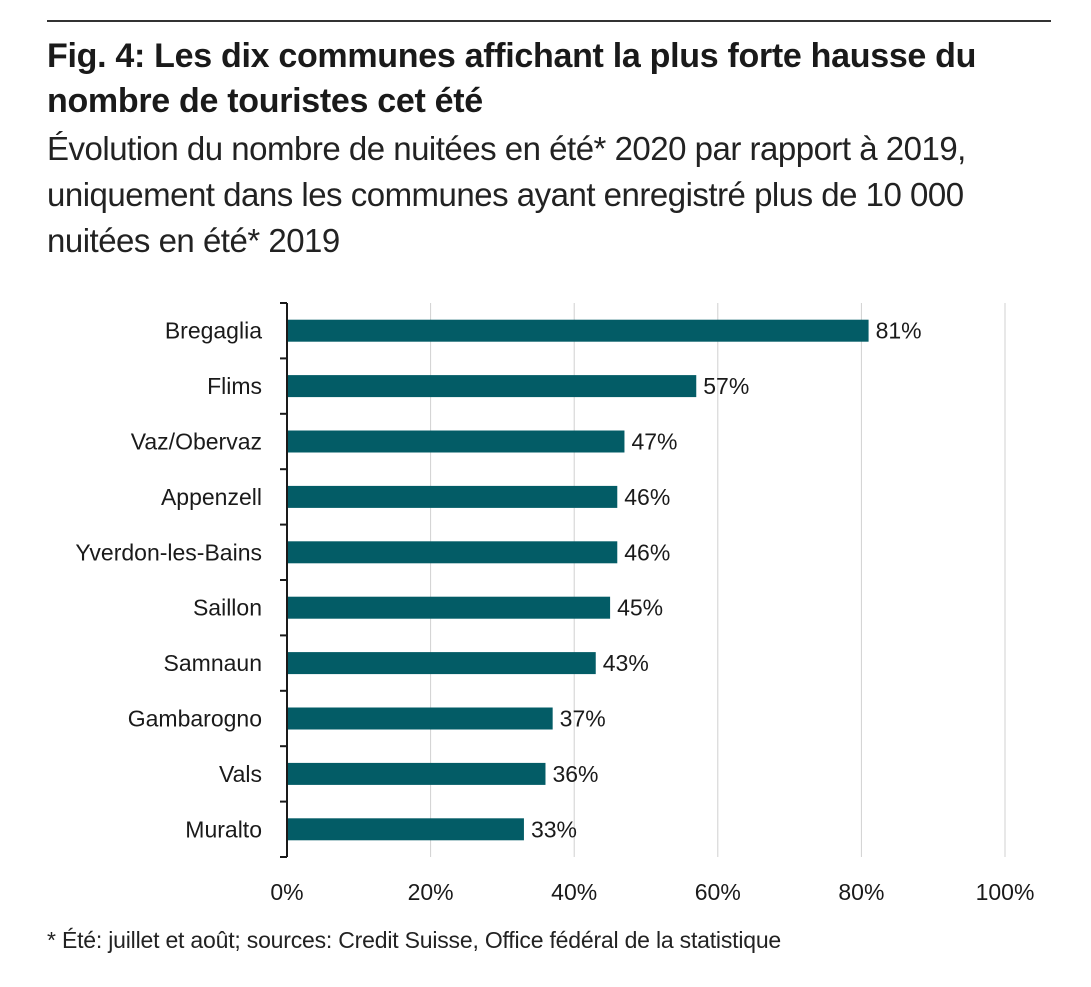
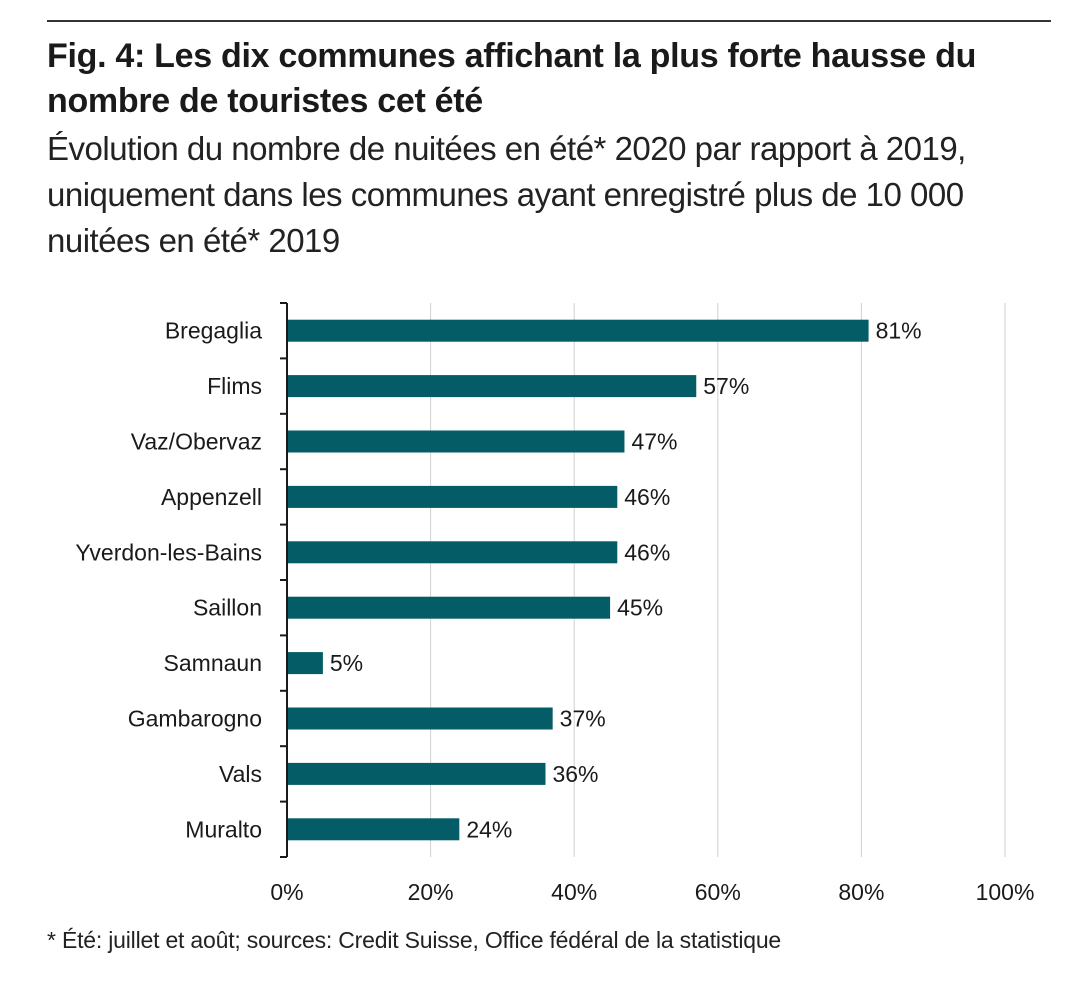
Samnaun: 43% -> 5%
Muralto: 33% -> 24%
